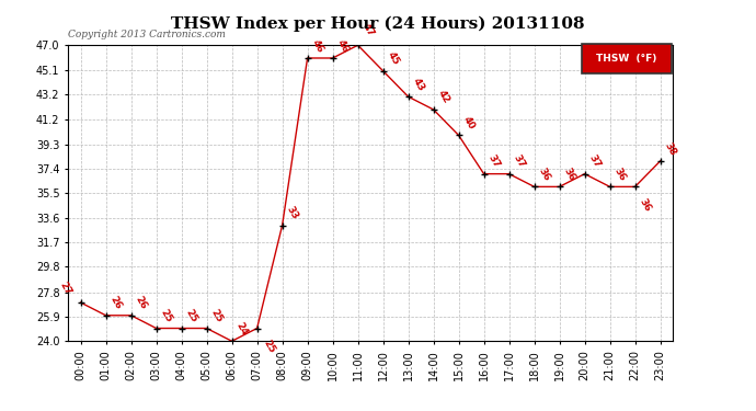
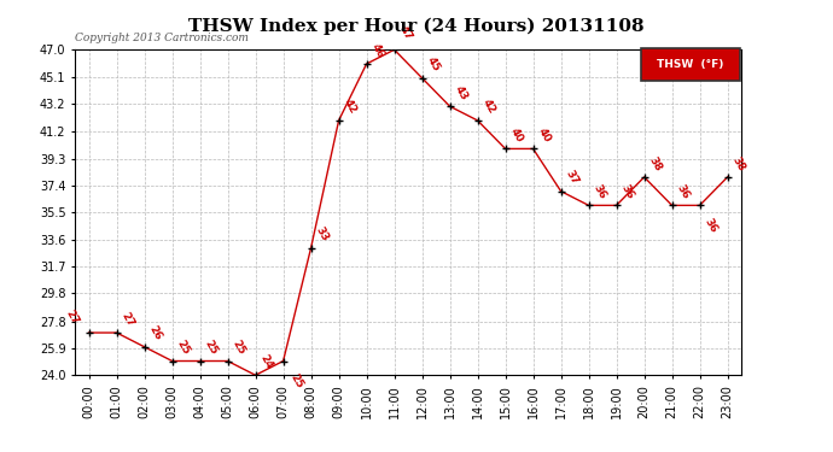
01:00: 26 -> 27
09:00: 46 -> 42
16:00: 37 -> 40
20:00: 37 -> 38
